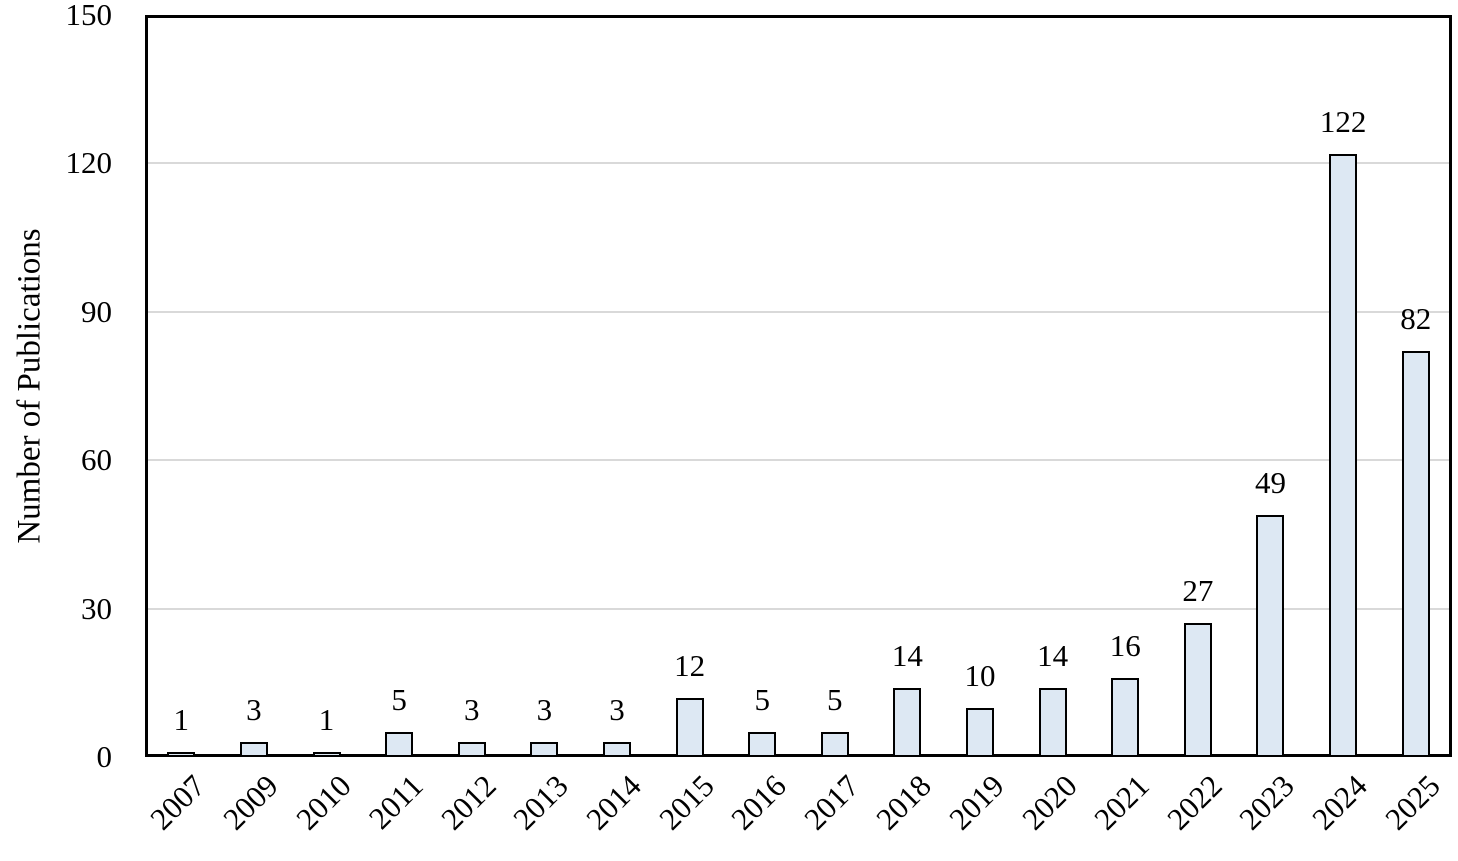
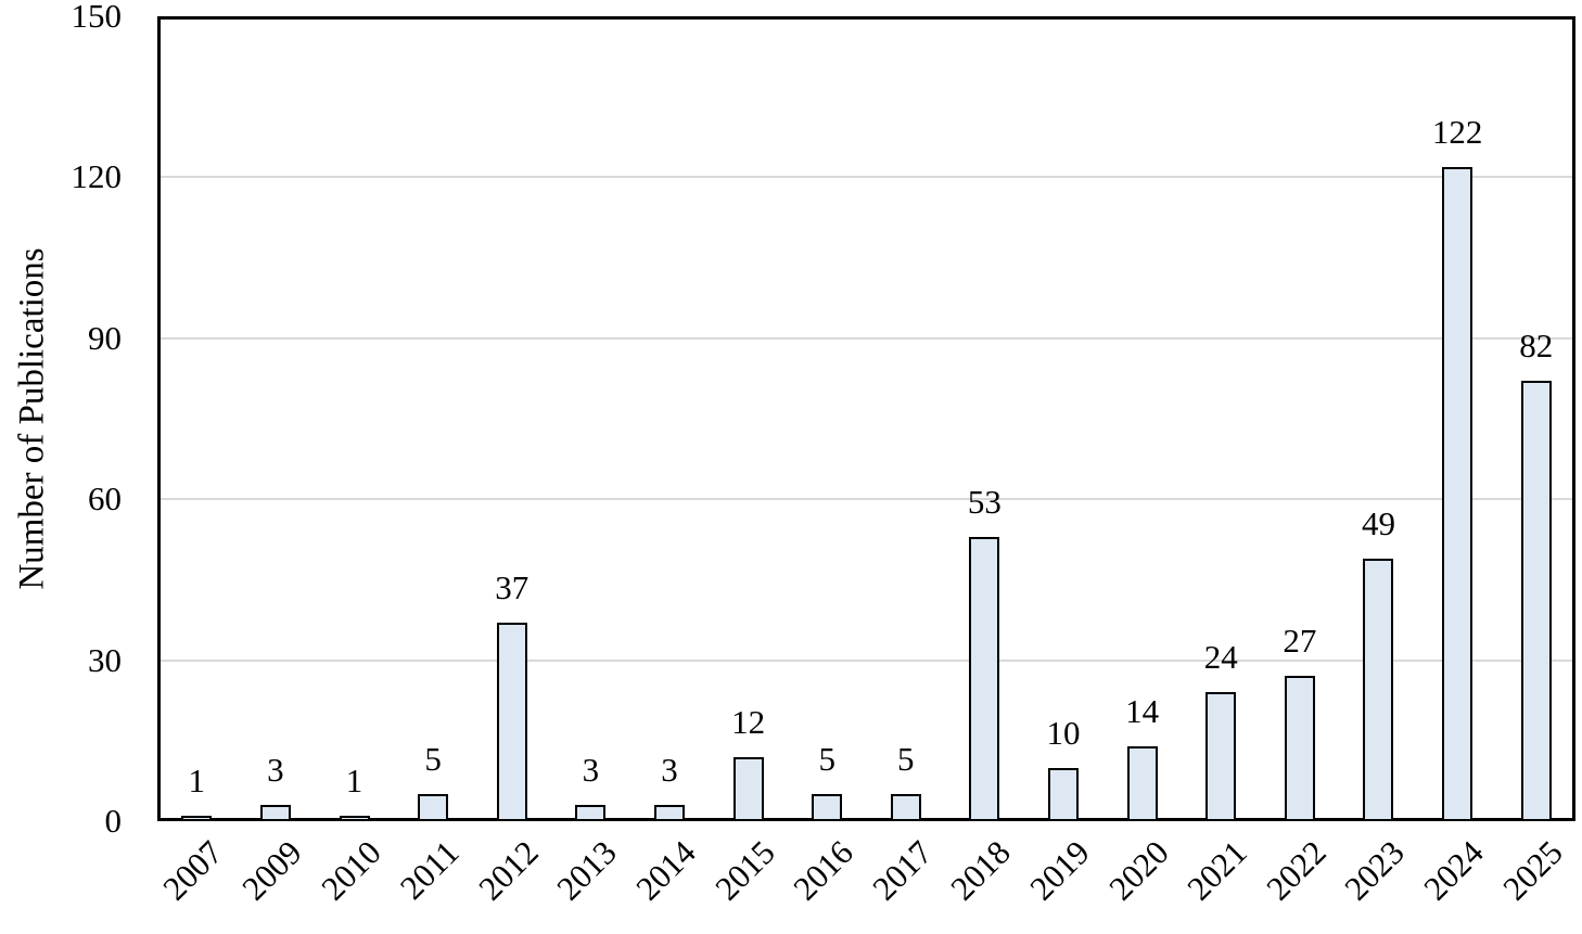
2012: 3 -> 37
2018: 14 -> 53
2021: 16 -> 24
